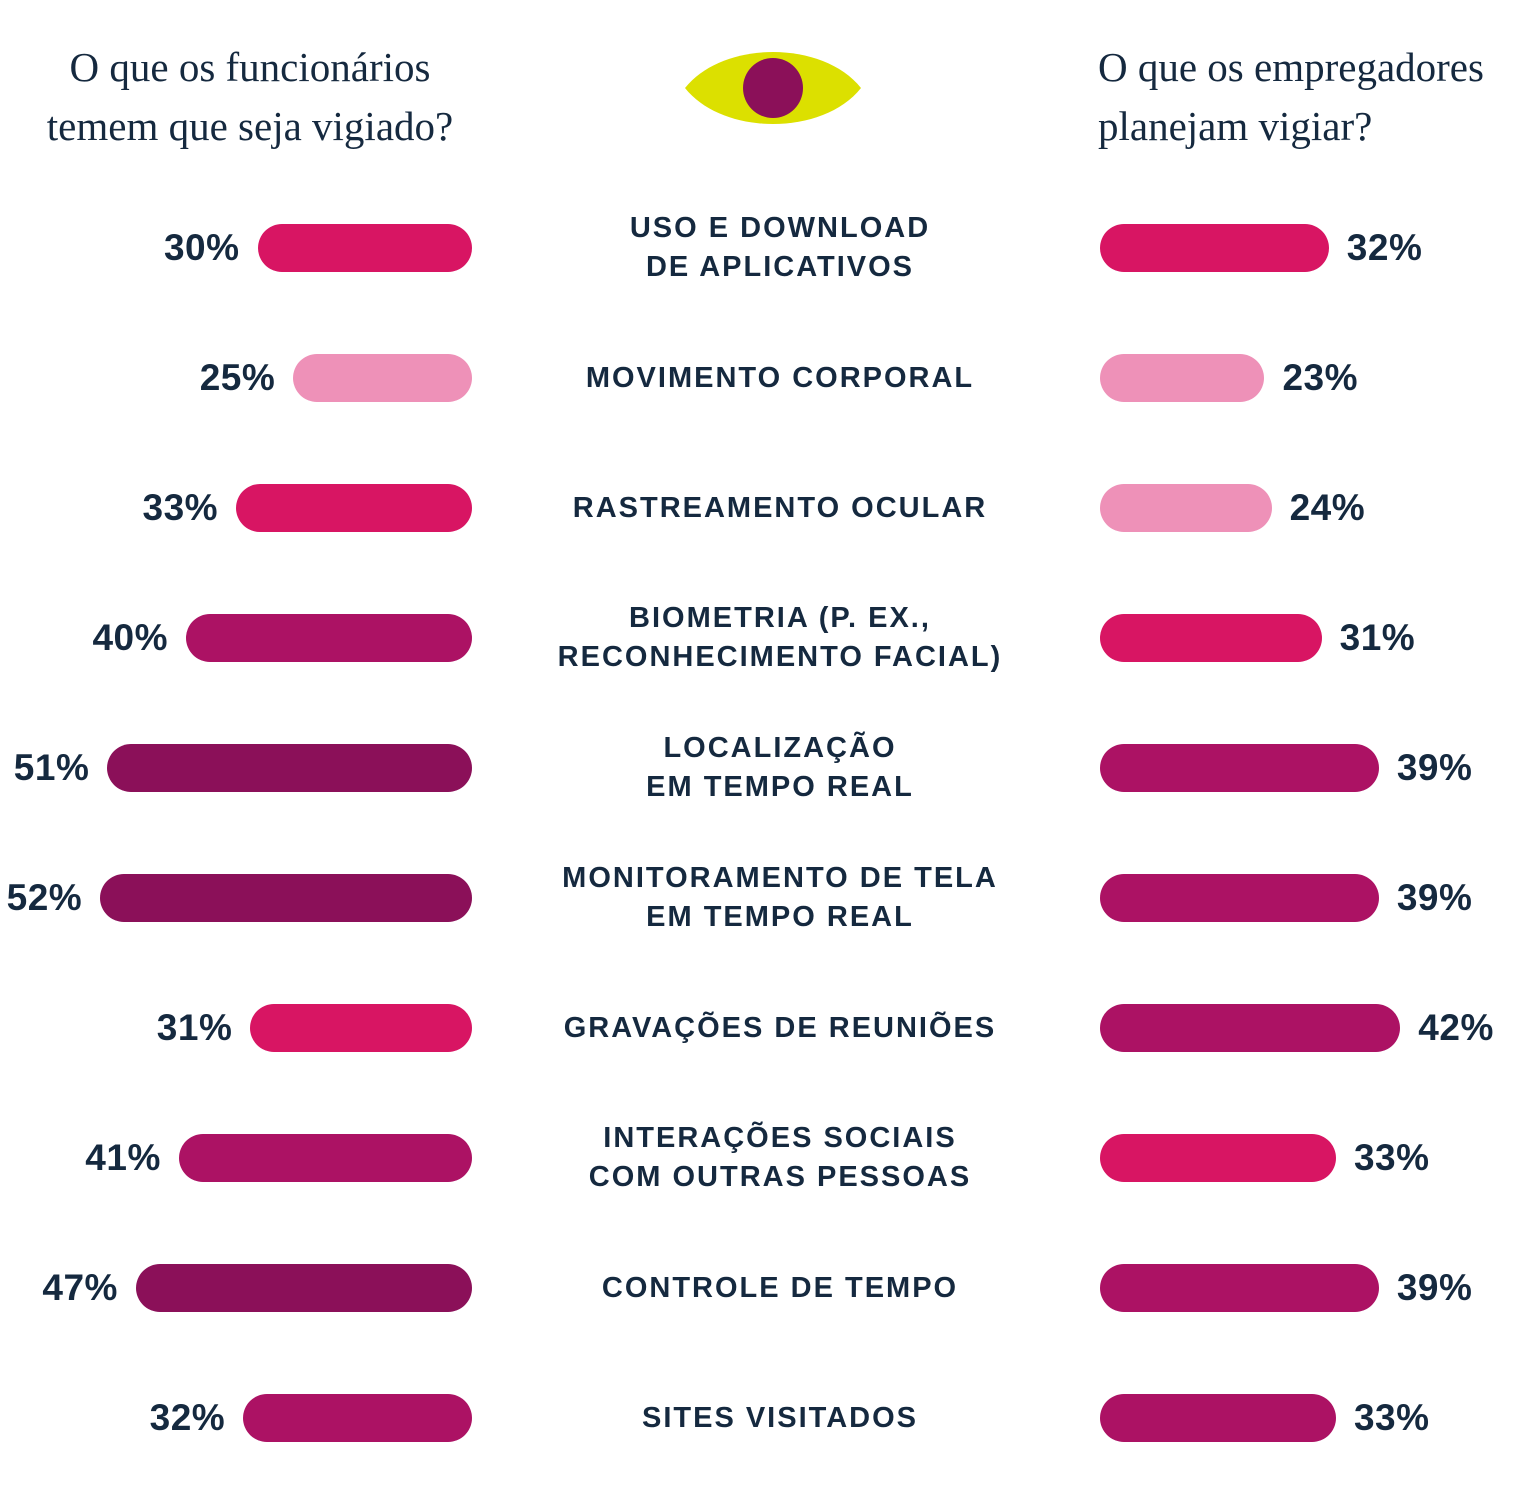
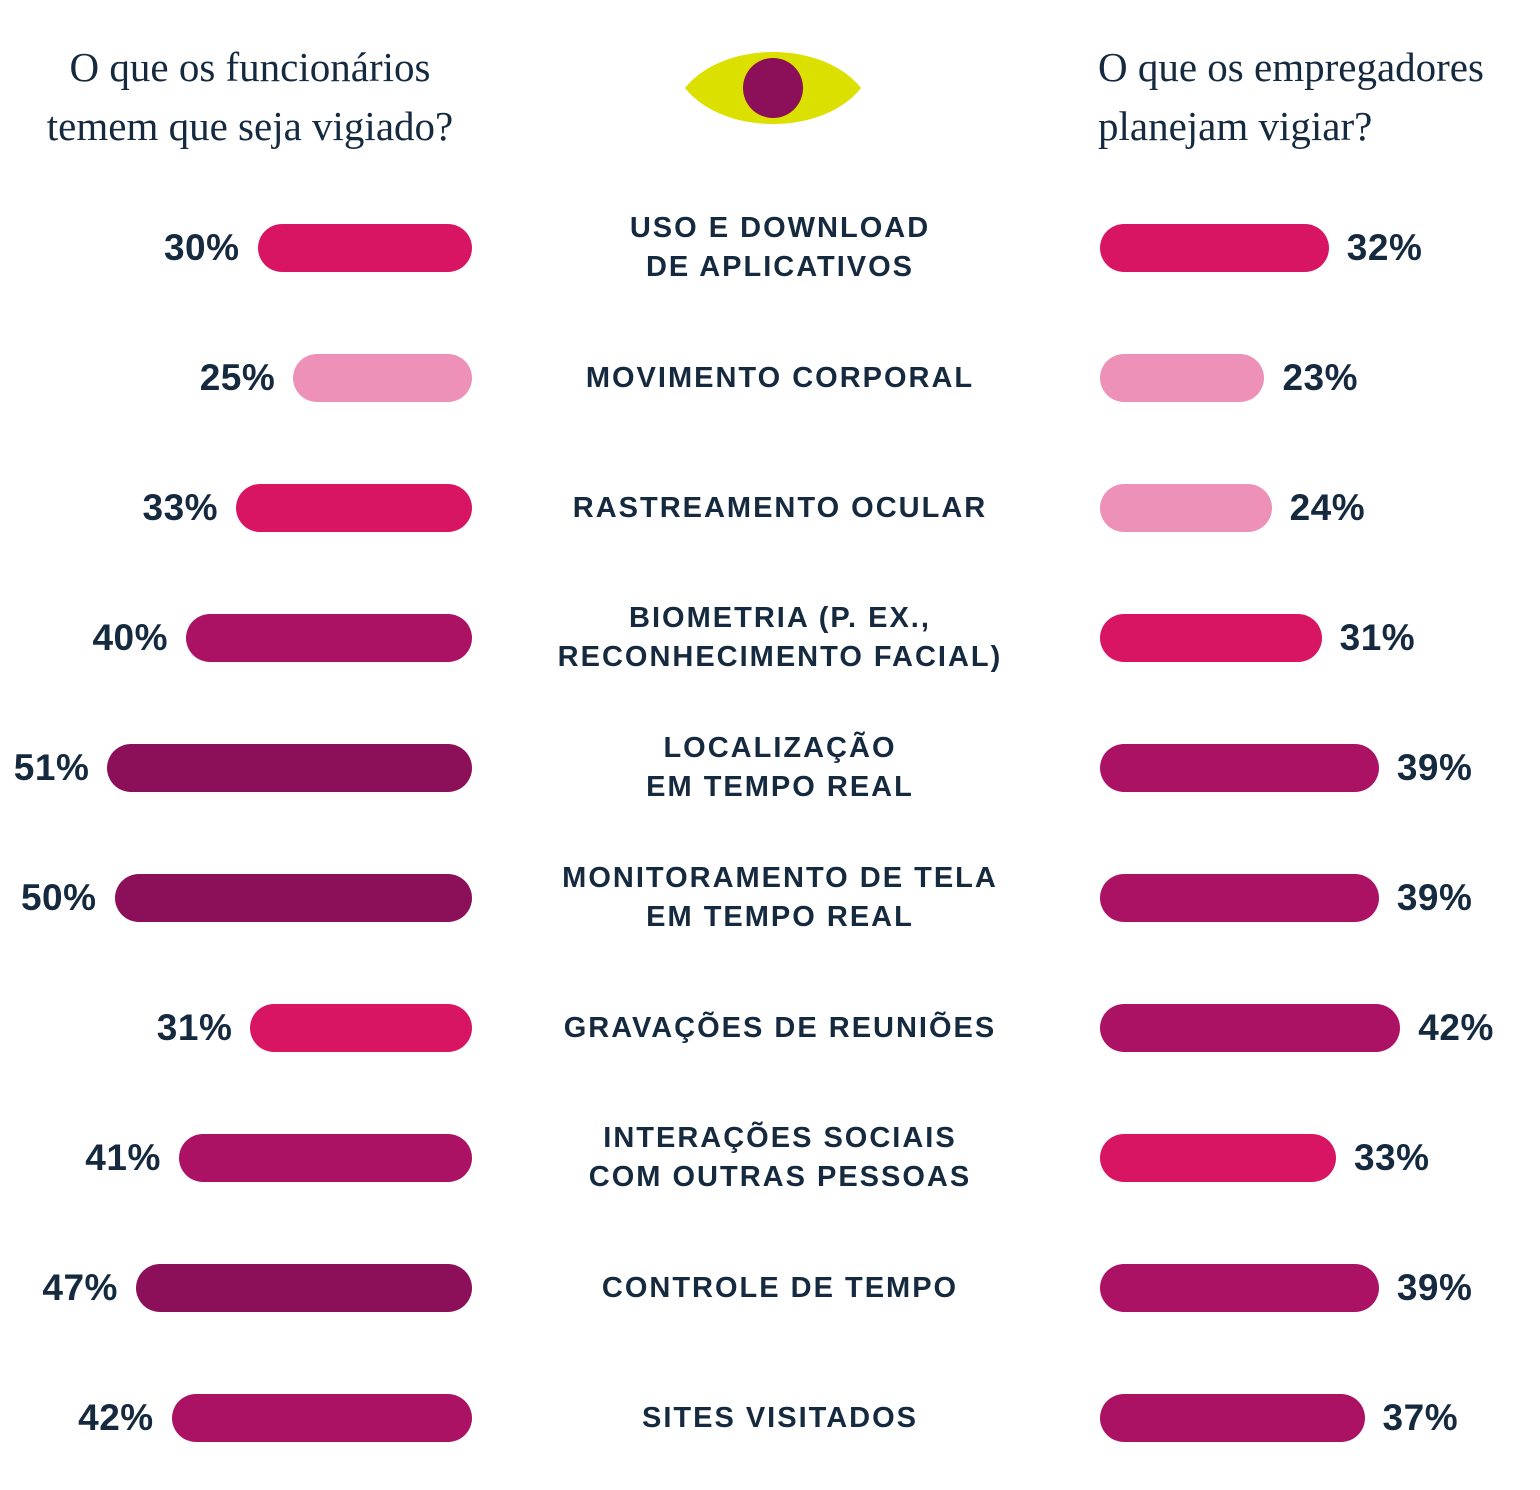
O que os funcionários temem que seja vigiado?/MONITORAMENTO DE TELA EM TEMPO REAL: 52% -> 50%
O que os funcionários temem que seja vigiado?/SITES VISITADOS: 32% -> 42%
O que os empregadores planejam vigiar?/SITES VISITADOS: 33% -> 37%
